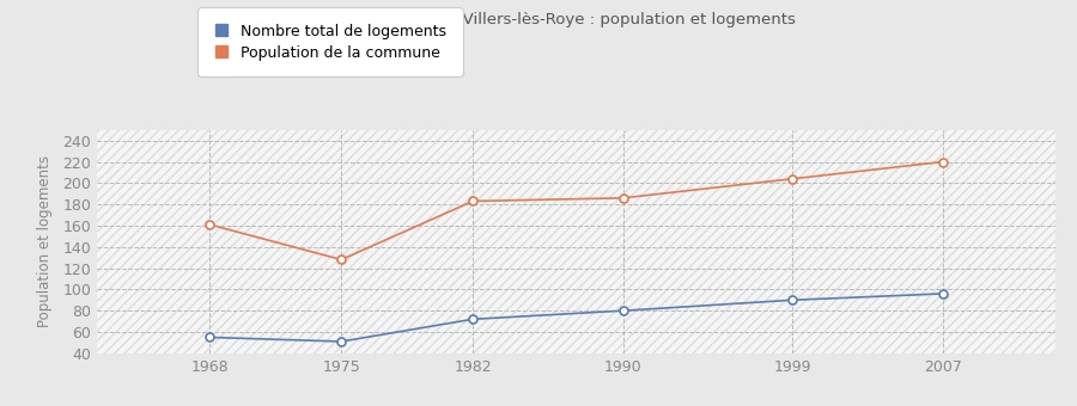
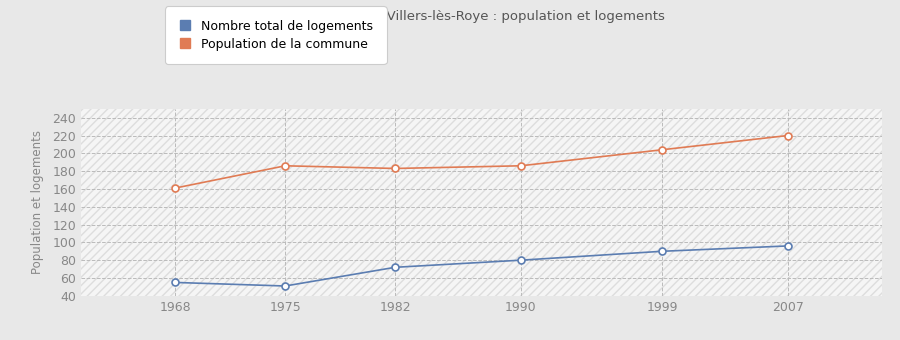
Population de la commune/1975: 128 -> 186
